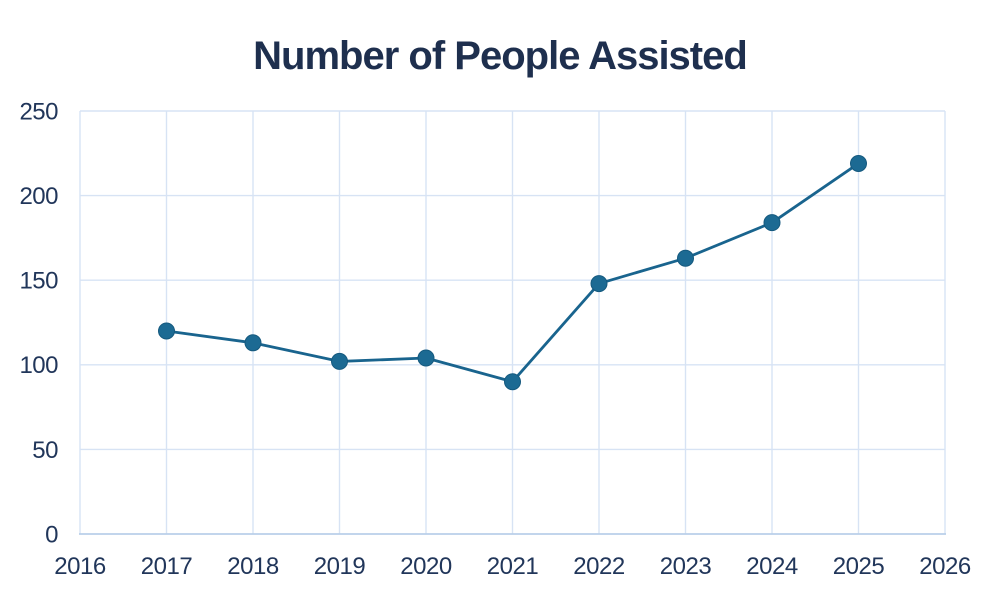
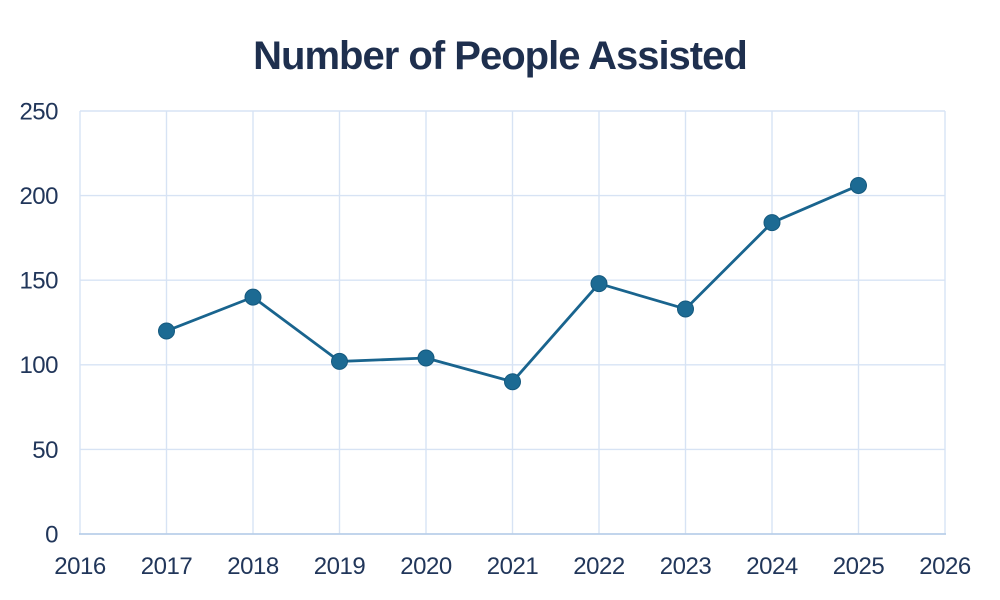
2018: 113 -> 140
2023: 163 -> 133
2025: 219 -> 206
